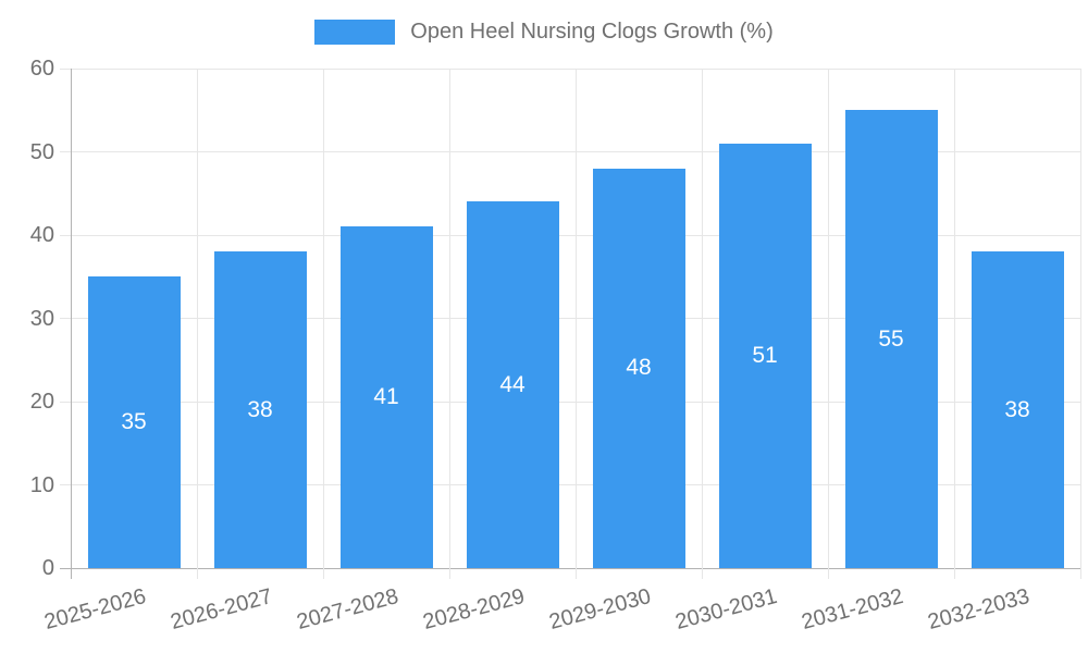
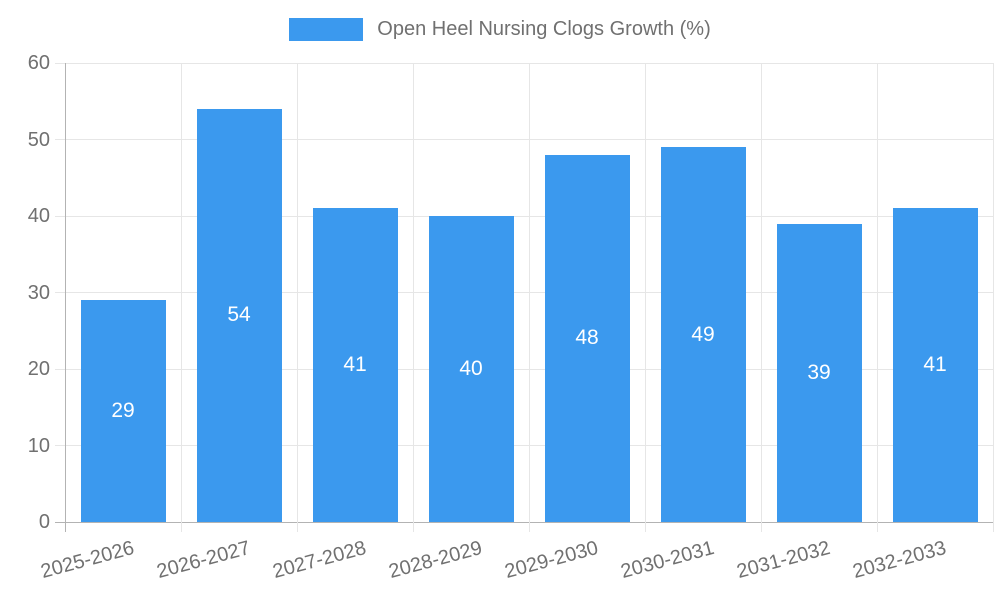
2025-2026: 35 -> 29
2026-2027: 38 -> 54
2028-2029: 44 -> 40
2030-2031: 51 -> 49
2031-2032: 55 -> 39
2032-2033: 38 -> 41
